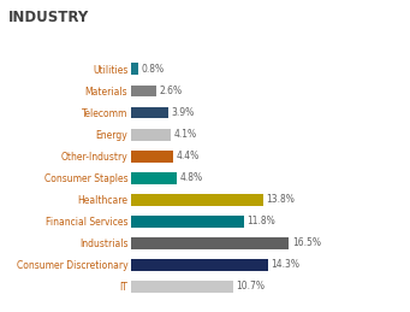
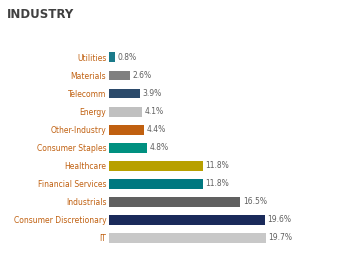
Healthcare: 13.8% -> 11.8%
Consumer Discretionary: 14.3% -> 19.6%
IT: 10.7% -> 19.7%
